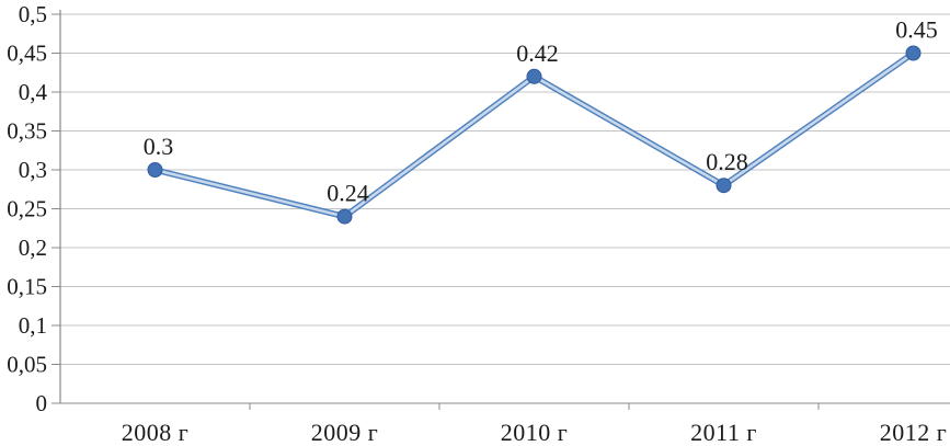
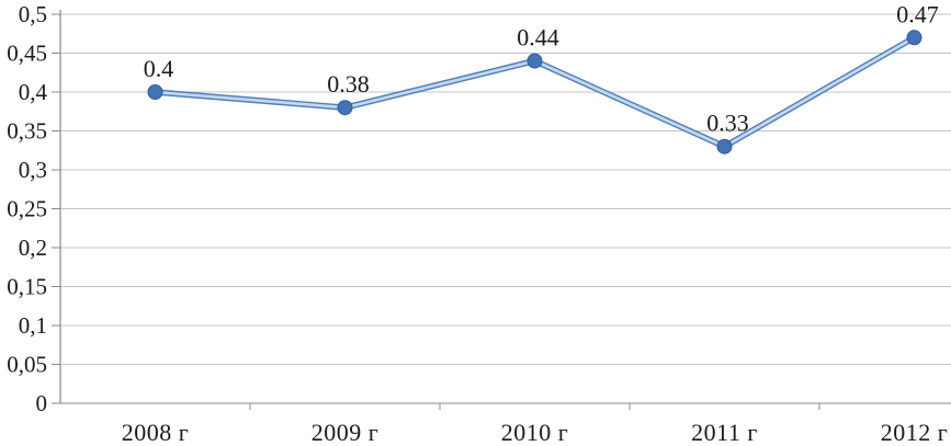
2008 г: 0.3 -> 0.4
2009 г: 0.24 -> 0.38
2010 г: 0.42 -> 0.44
2011 г: 0.28 -> 0.33
2012 г: 0.45 -> 0.47
